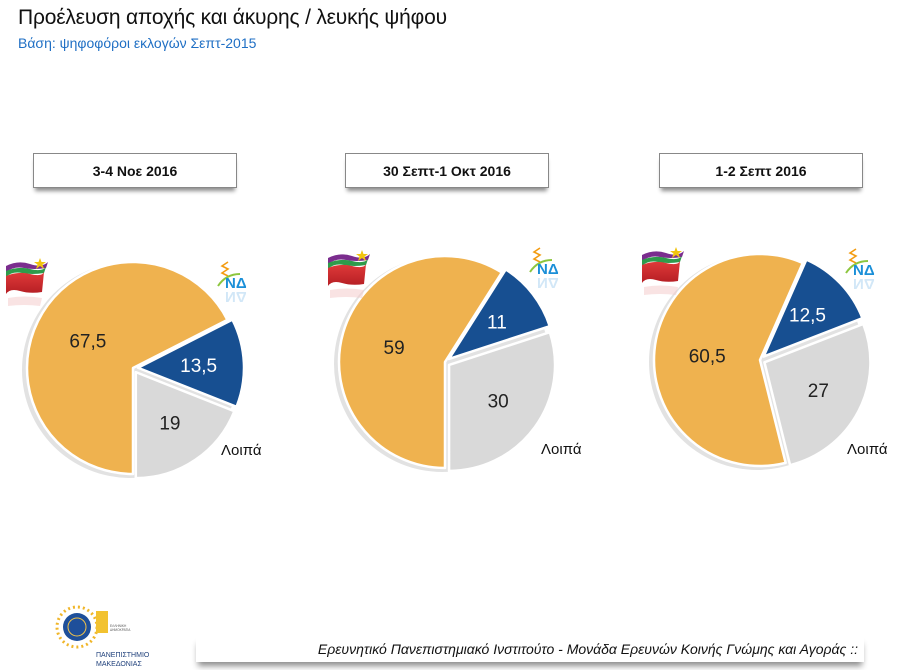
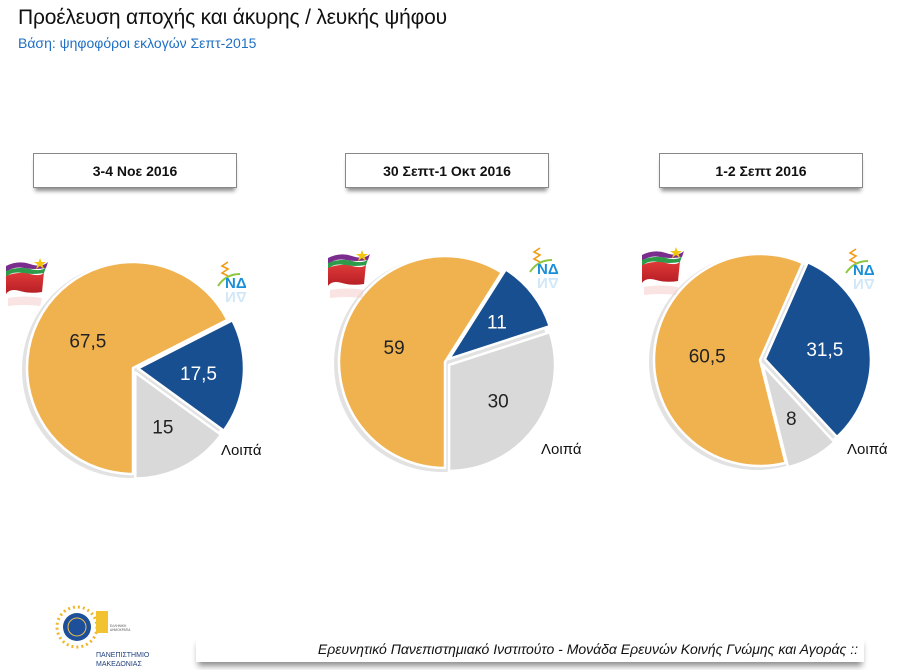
3-4 Νοε 2016/ΝΔ: 13,5 -> 17,5
3-4 Νοε 2016/Λοιπά: 19 -> 15
1-2 Σεπτ 2016/ΝΔ: 12,5 -> 31,5
1-2 Σεπτ 2016/Λοιπά: 27 -> 8
